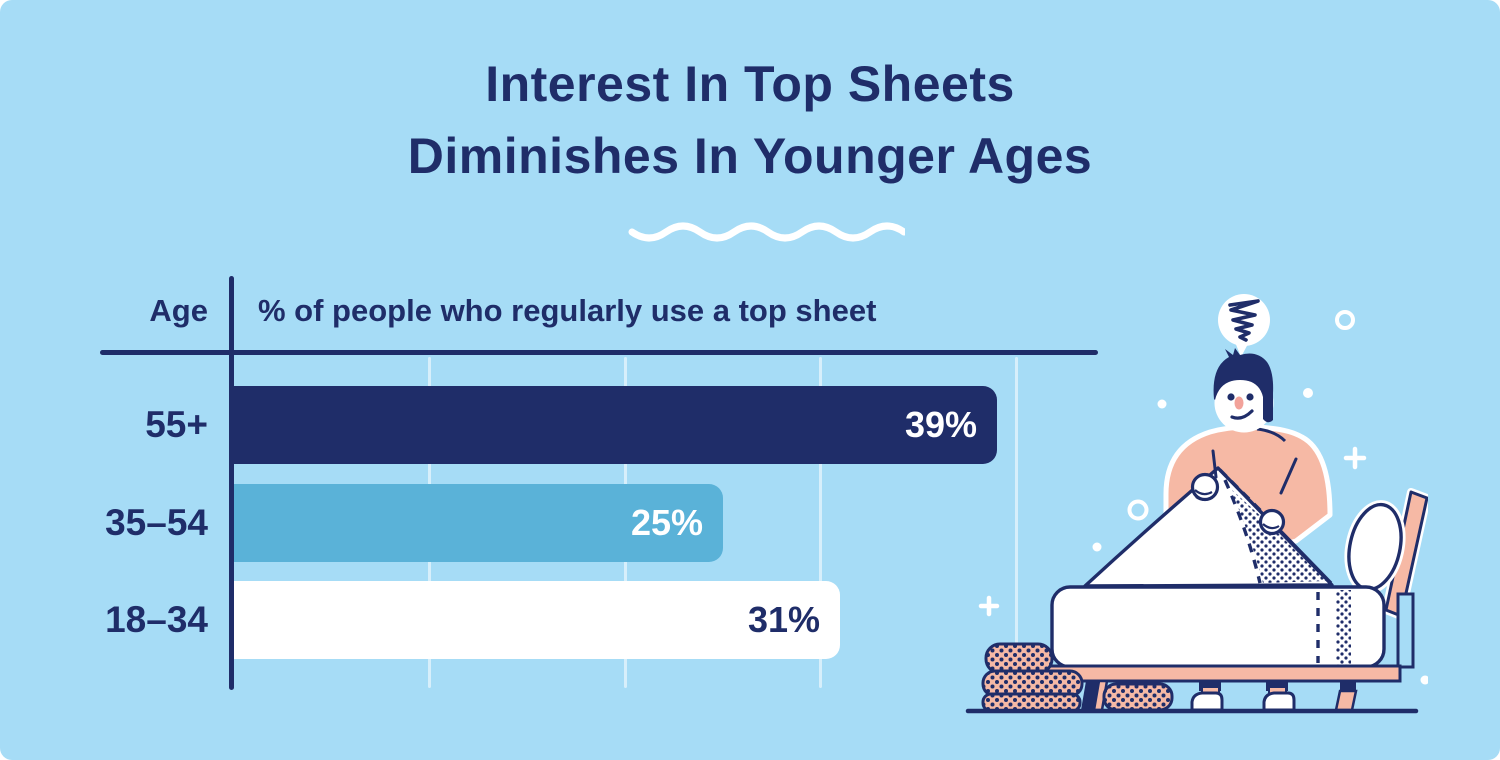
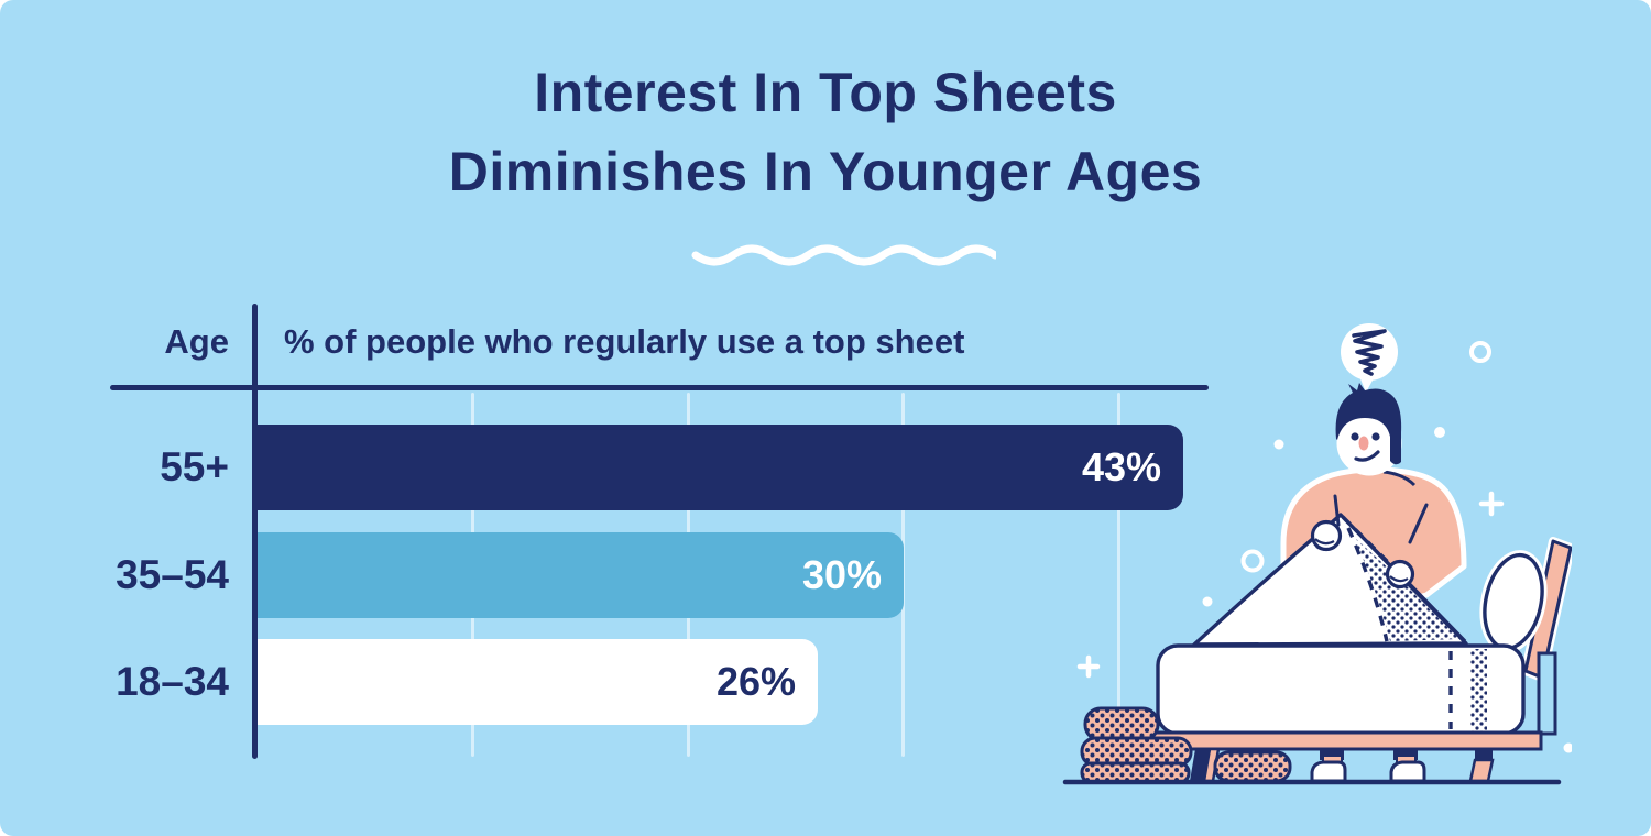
55+: 39% -> 43%
35–54: 25% -> 30%
18–34: 31% -> 26%
